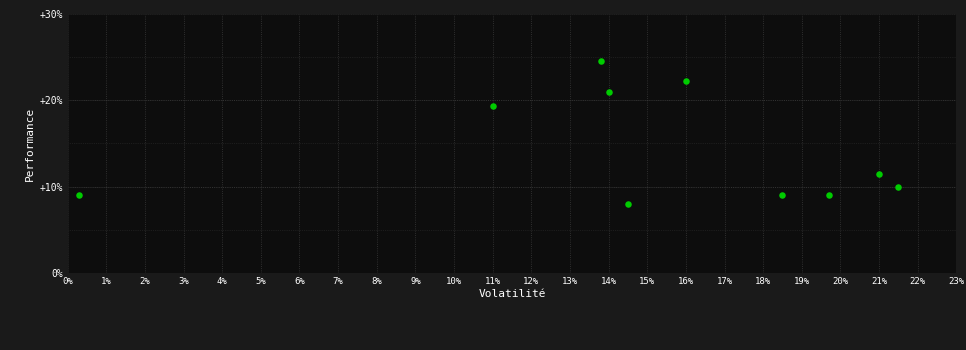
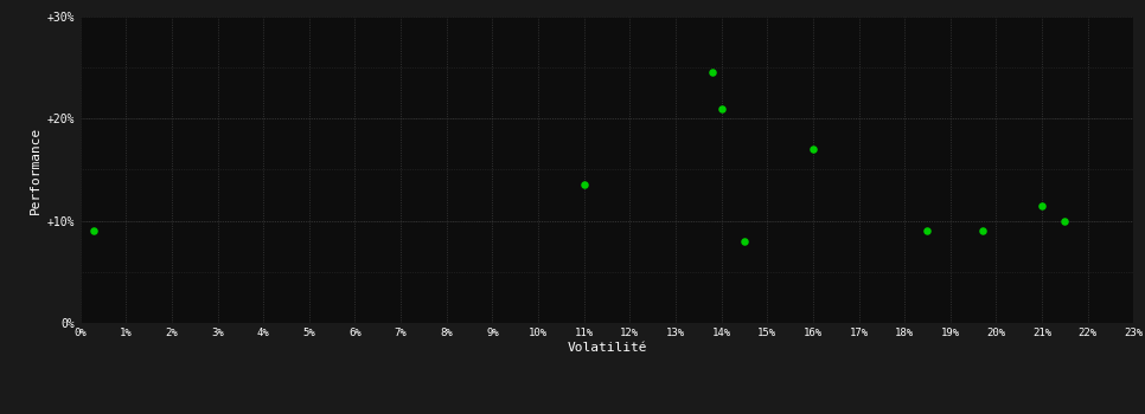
11%: 19.4% -> 13.5%
16%: 22.2% -> 17.0%
